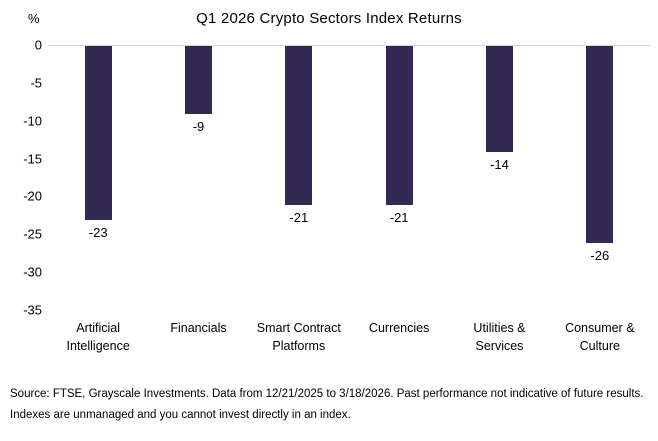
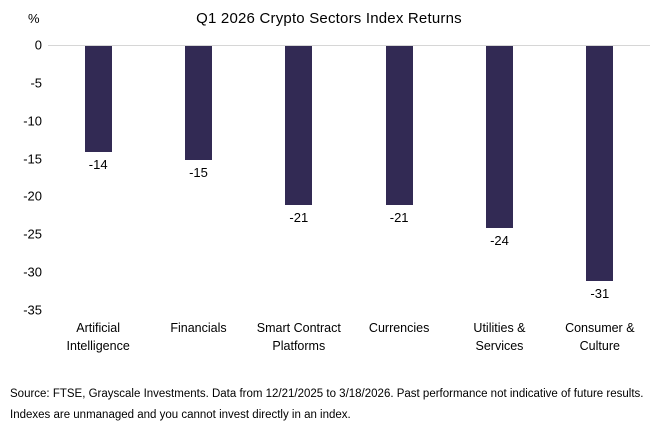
Artificial Intelligence: -23 -> -14
Financials: -9 -> -15
Utilities & Services: -14 -> -24
Consumer & Culture: -26 -> -31
